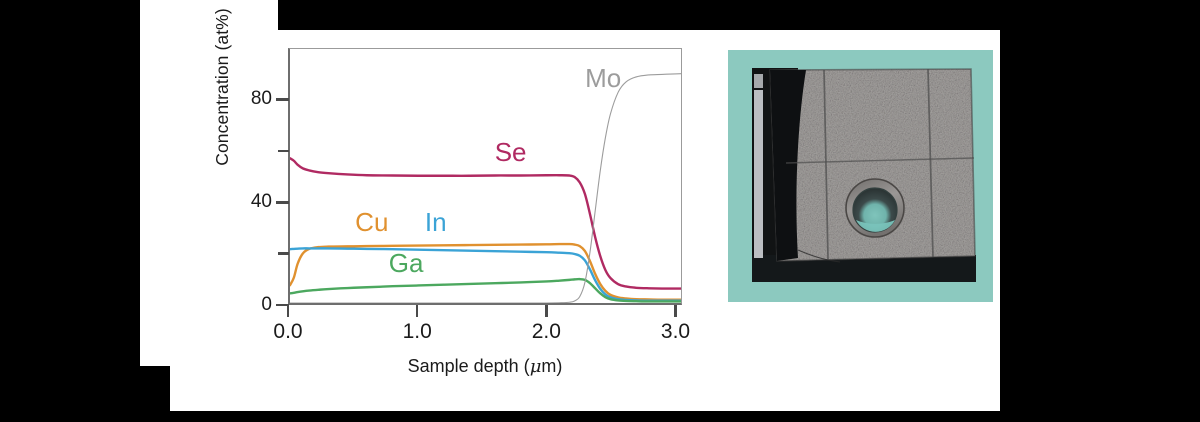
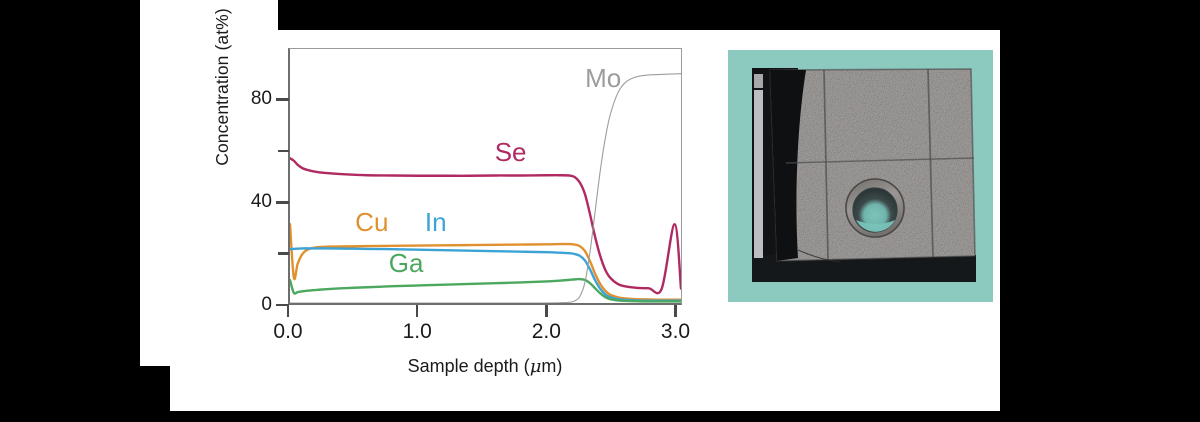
Cu/0.0: 7 -> 31
Ga/0.0: 4 -> 9
Se/3.0: 6 -> 31
